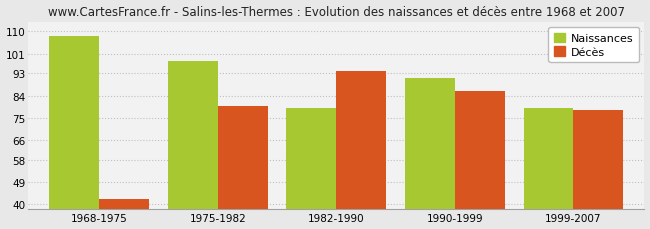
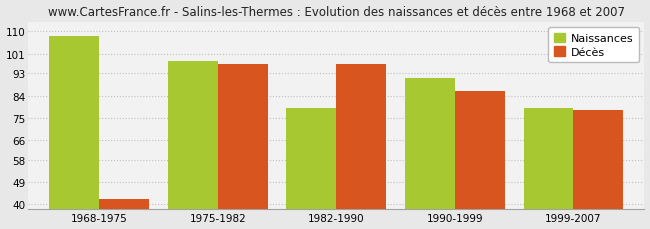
Décès/1975-1982: 80 -> 97
Décès/1982-1990: 94 -> 97
